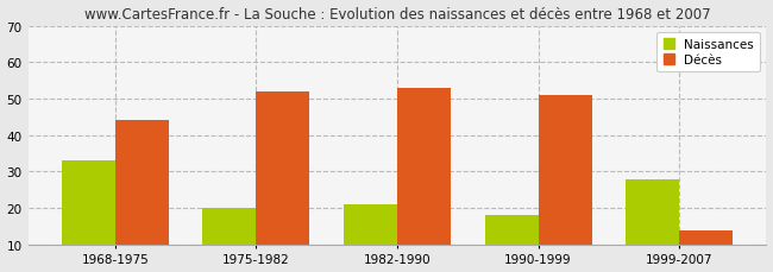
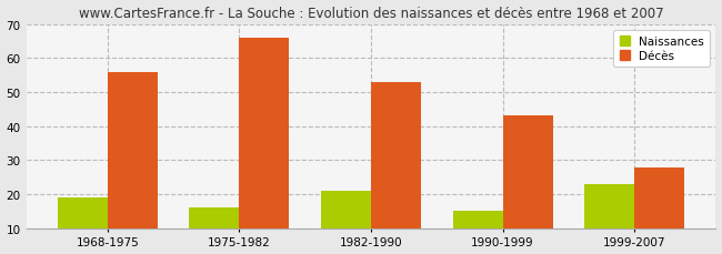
Naissances/1968-1975: 33 -> 19
Décès/1968-1975: 44 -> 56
Naissances/1975-1982: 20 -> 16
Décès/1975-1982: 52 -> 66
Naissances/1990-1999: 18 -> 15
Décès/1990-1999: 51 -> 43
Naissances/1999-2007: 28 -> 23
Décès/1999-2007: 14 -> 28
